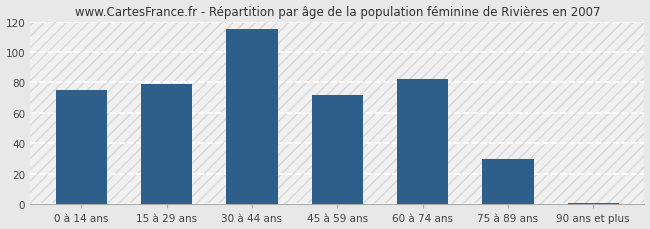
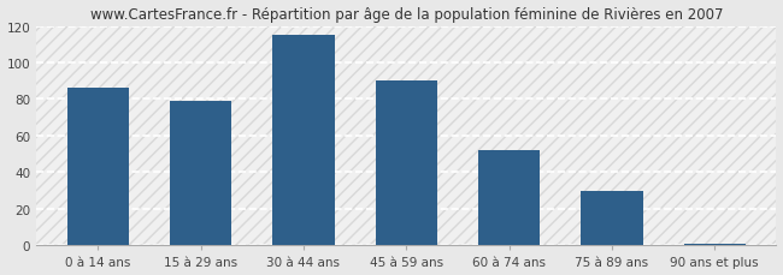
0 à 14 ans: 75 -> 86
45 à 59 ans: 72 -> 90
60 à 74 ans: 82 -> 52
